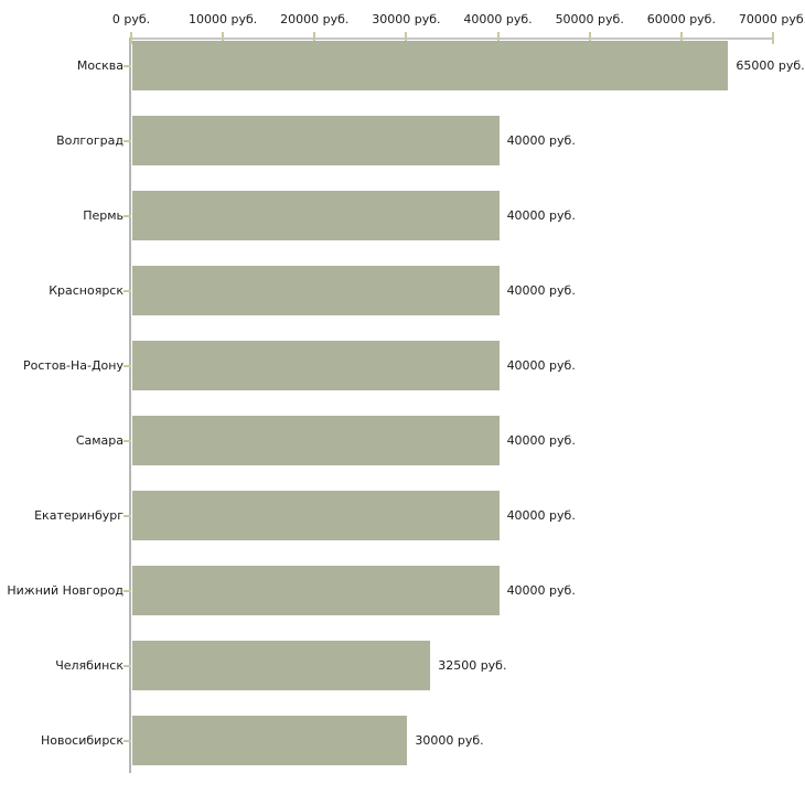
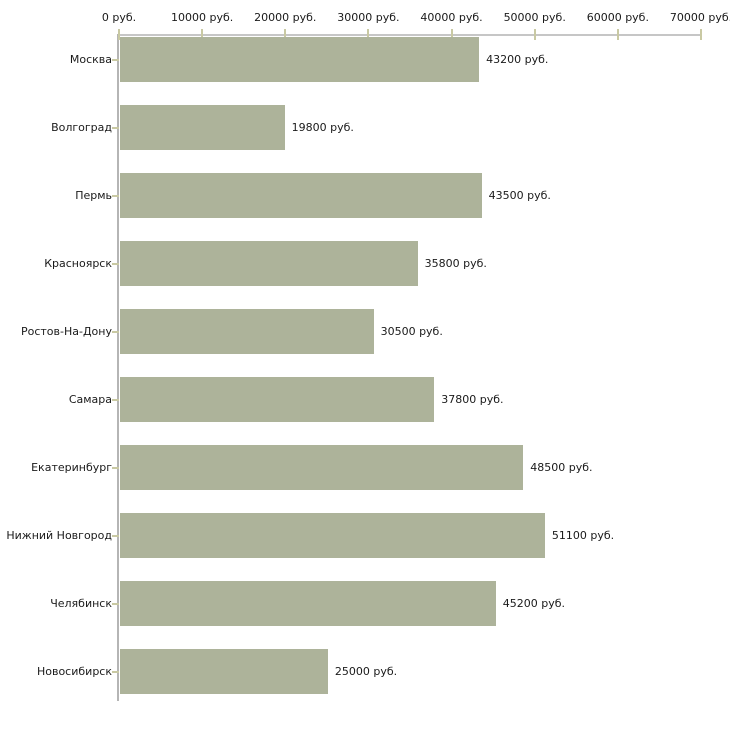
Москва: 65000 -> 43200
Волгоград: 40000 -> 19800
Пермь: 40000 -> 43500
Красноярск: 40000 -> 35800
Ростов-На-Дону: 40000 -> 30500
Самара: 40000 -> 37800
Екатеринбург: 40000 -> 48500
Нижний Новгород: 40000 -> 51100
Челябинск: 32500 -> 45200
Новосибирск: 30000 -> 25000
